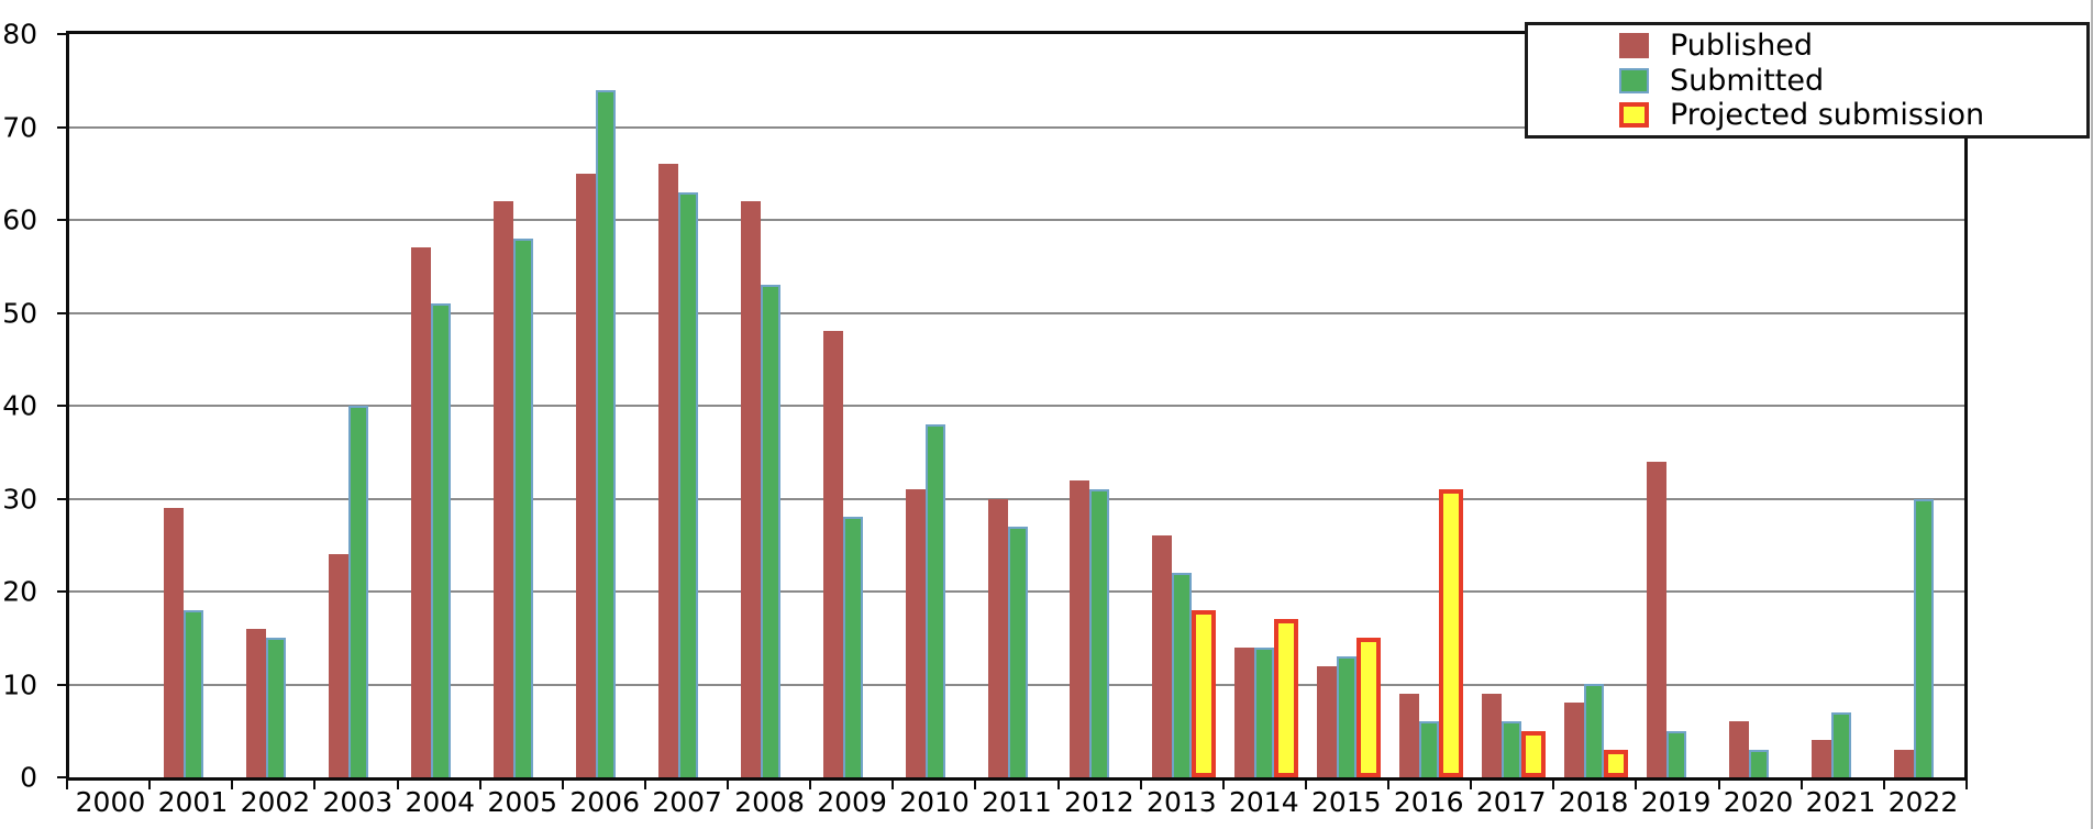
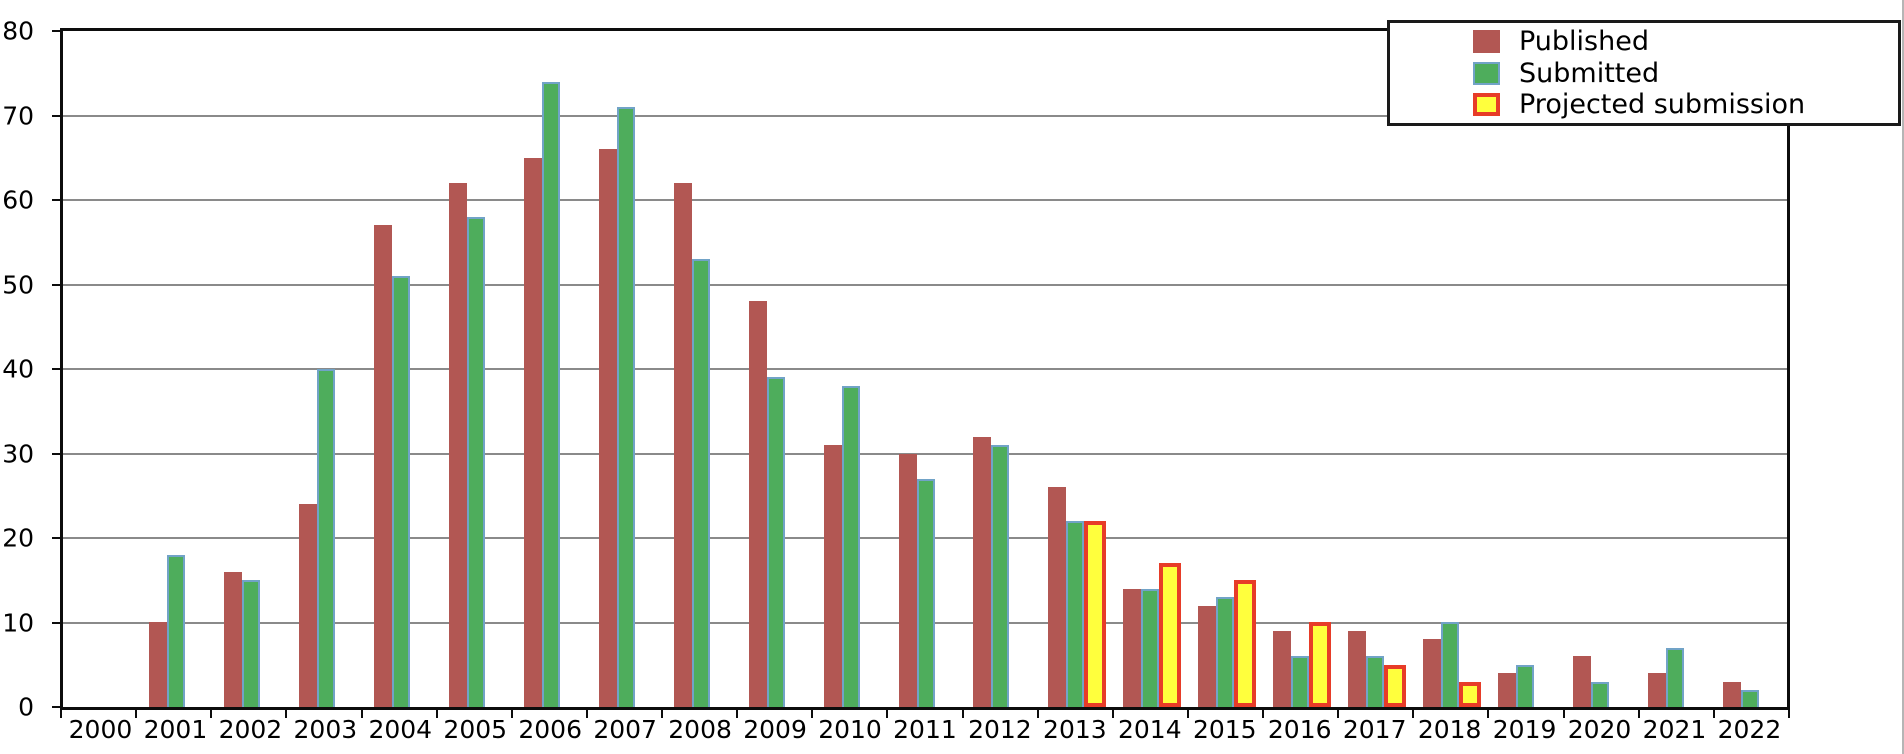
Published/2001: 29 -> 10
Submitted/2007: 63 -> 71
Submitted/2009: 28 -> 39
Projected submission/2013: 18 -> 22
Projected submission/2016: 31 -> 10
Published/2019: 34 -> 4
Submitted/2022: 30 -> 2
